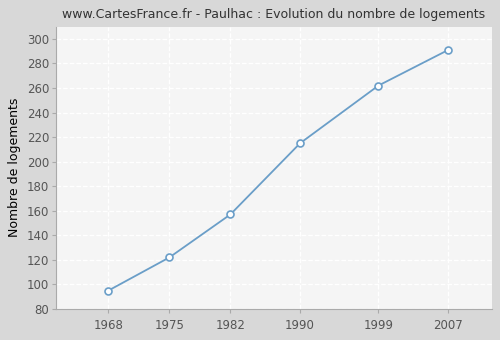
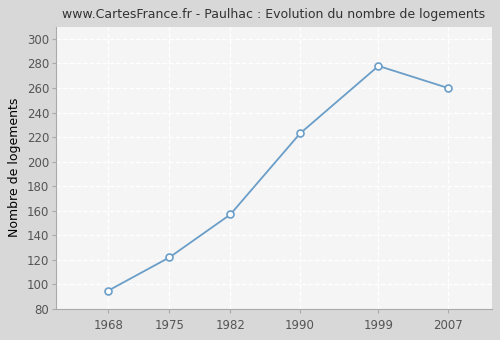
1990: 215 -> 223
1999: 262 -> 278
2007: 291 -> 260
